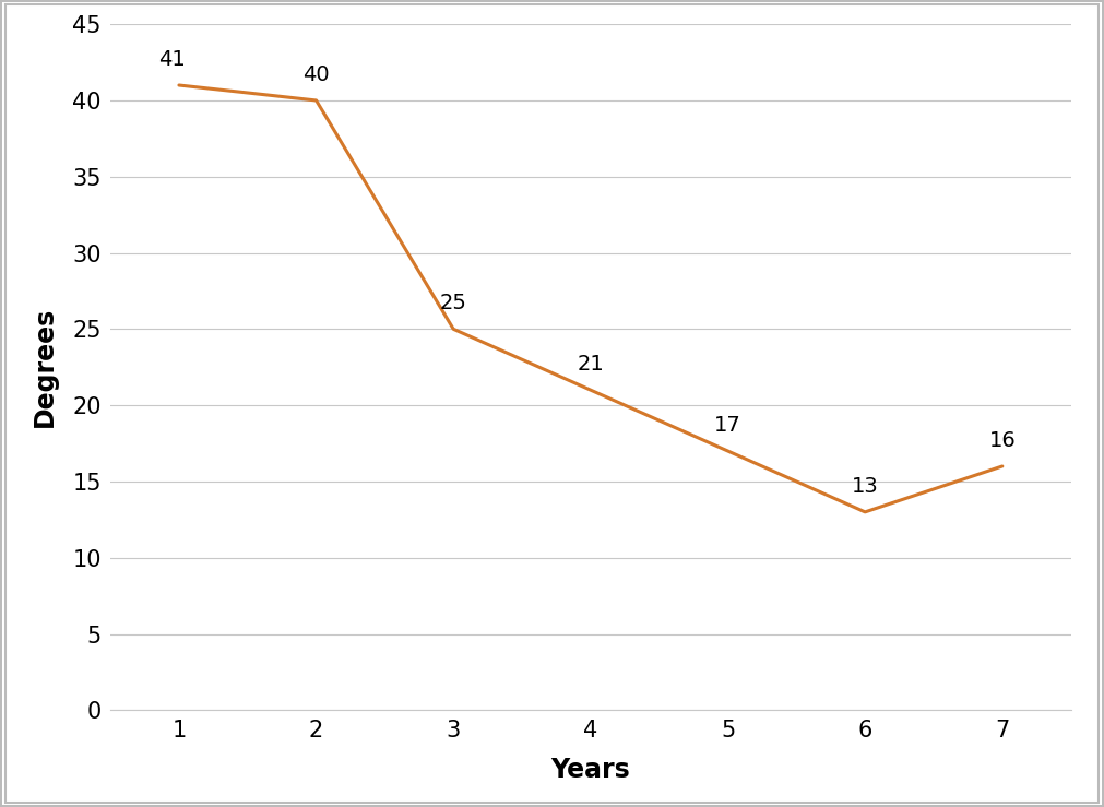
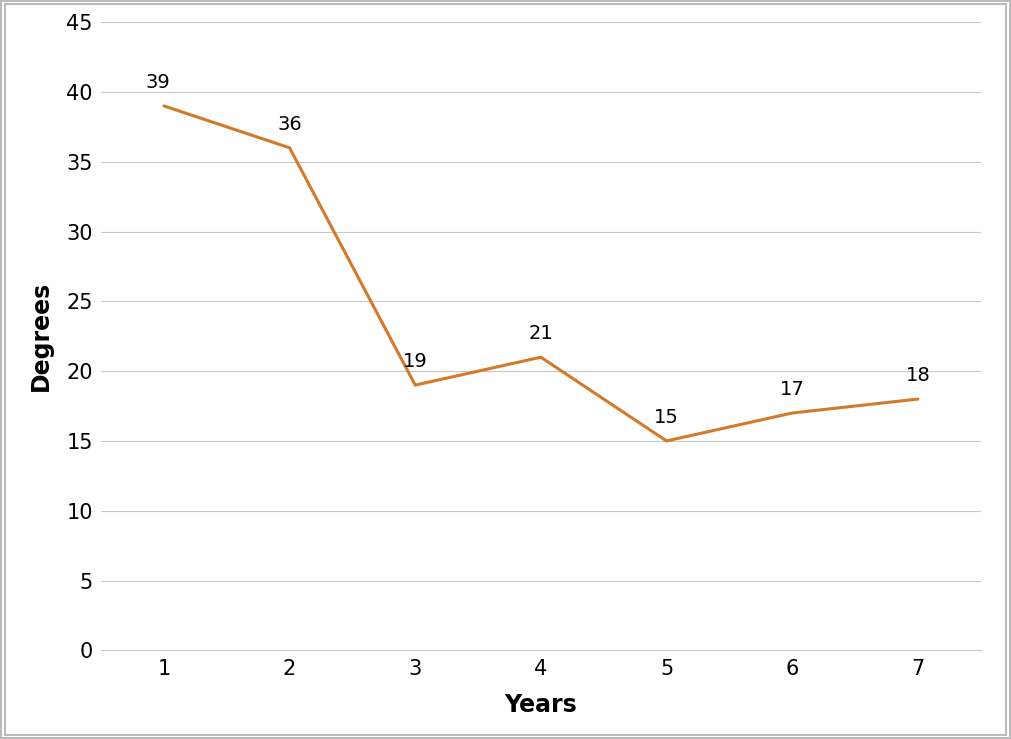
1: 41 -> 39
2: 40 -> 36
3: 25 -> 19
5: 17 -> 15
6: 13 -> 17
7: 16 -> 18
